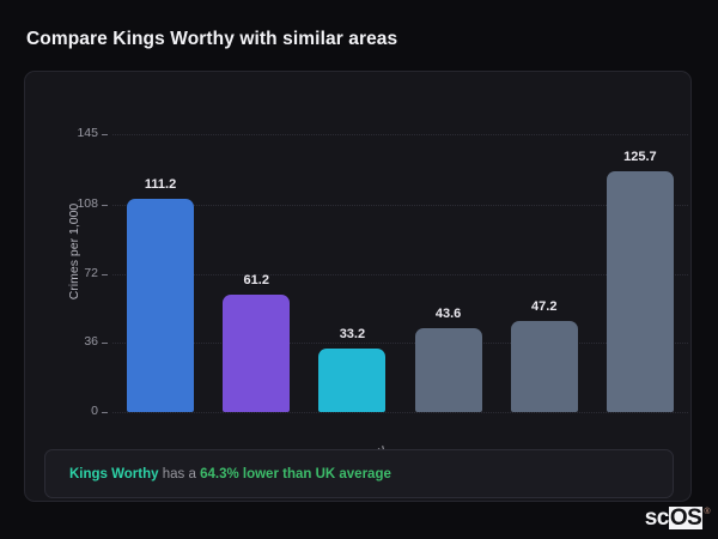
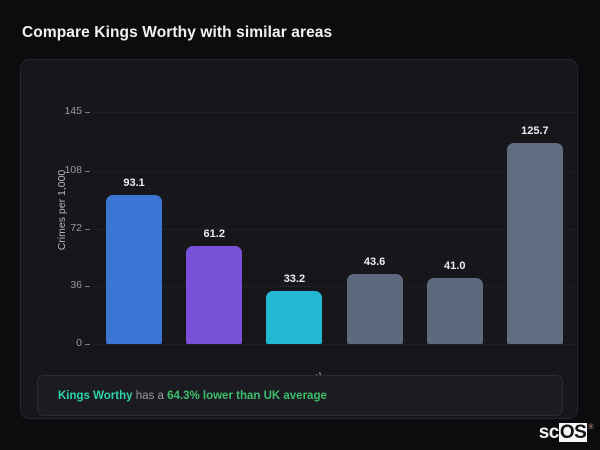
UK Average: 111.2 -> 93.1
Barton-le-…: 47.2 -> 41.0
